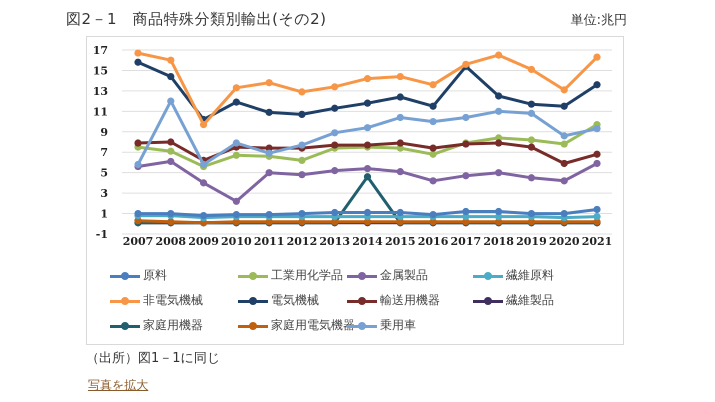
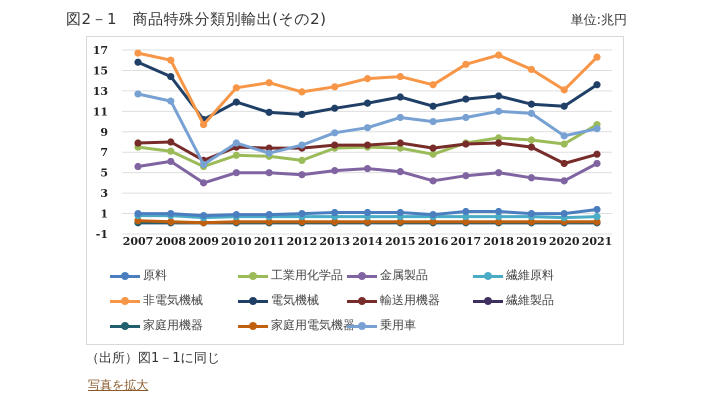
乗用車/2007: 5.8 -> 12.7
金属製品/2010: 2.2 -> 5.0
家庭用機器/2014: 4.6 -> 0.1
電気機械/2017: 15.4 -> 12.2
